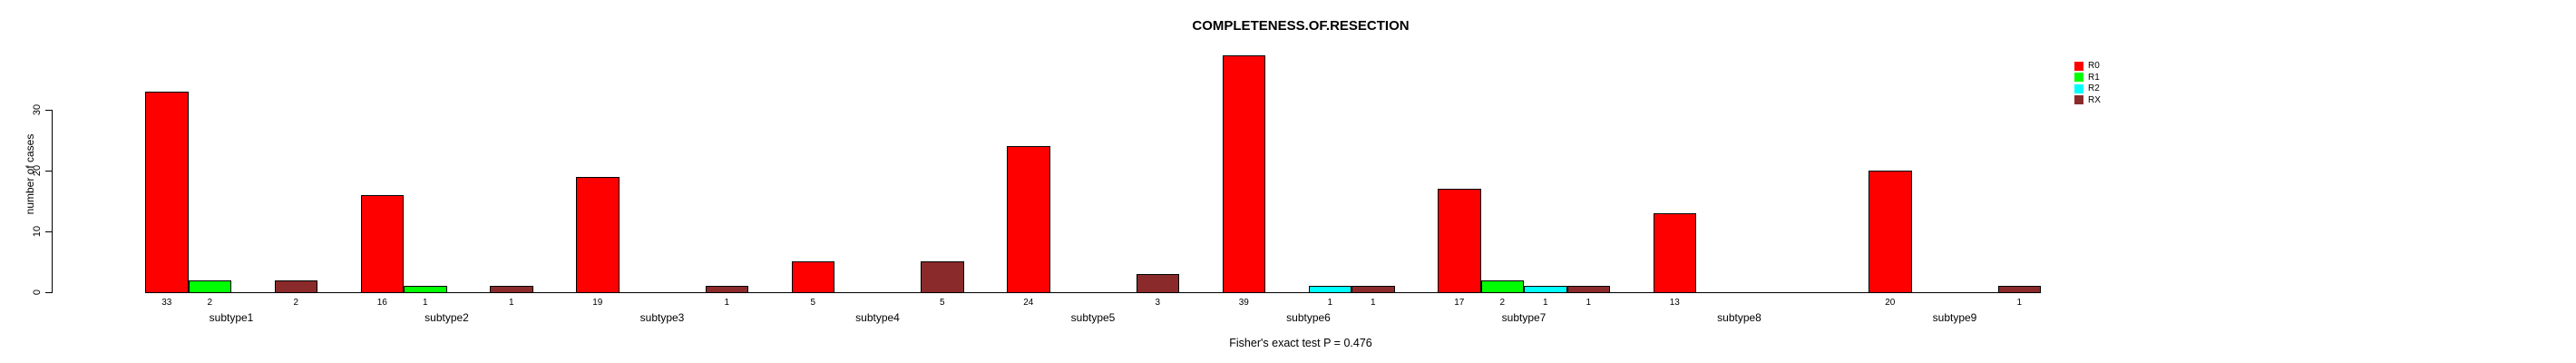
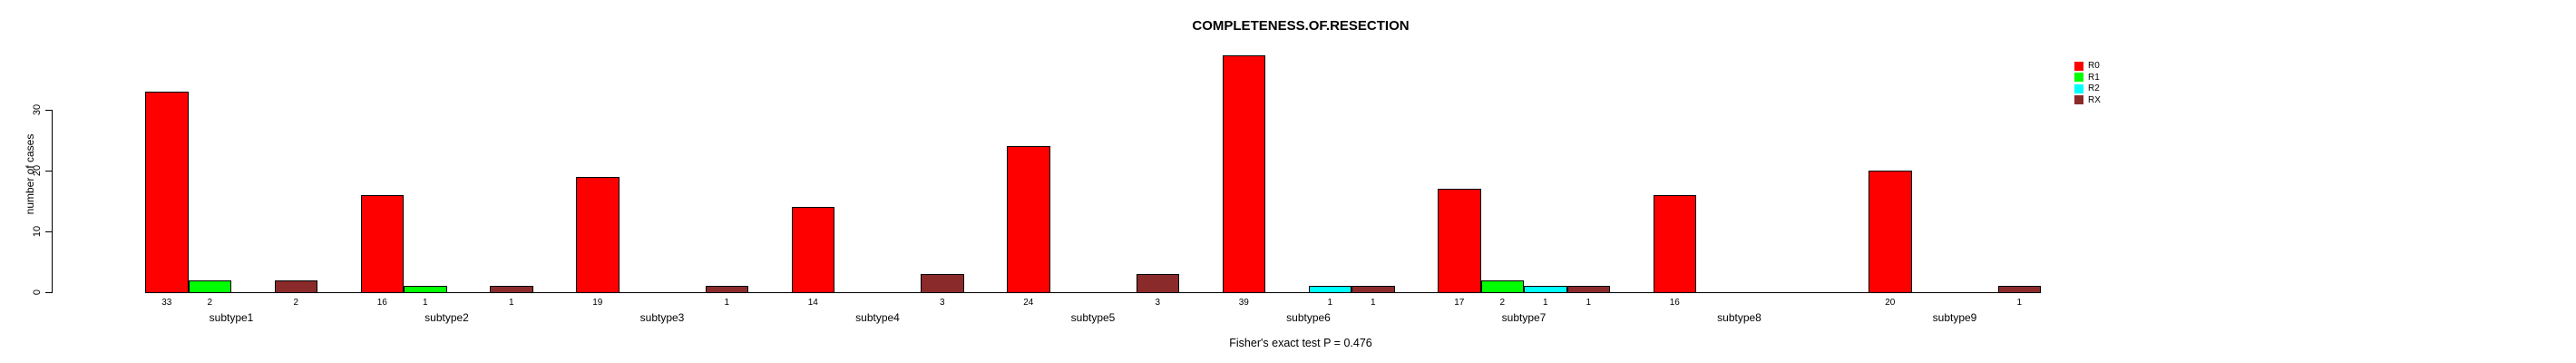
R0/subtype4: 5 -> 14
RX/subtype4: 5 -> 3
R0/subtype8: 13 -> 16
